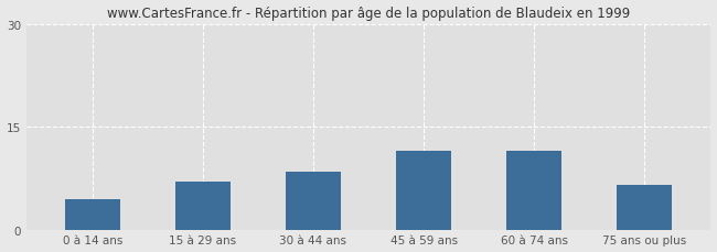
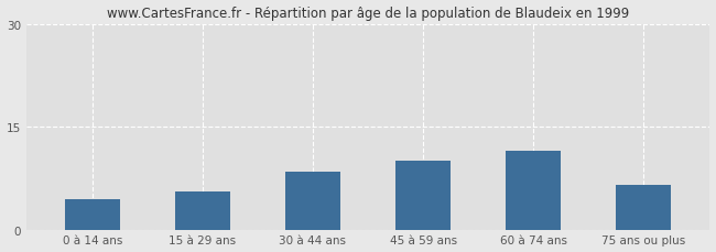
15 à 29 ans: 7.0 -> 5.5
45 à 59 ans: 11.4 -> 10.0
